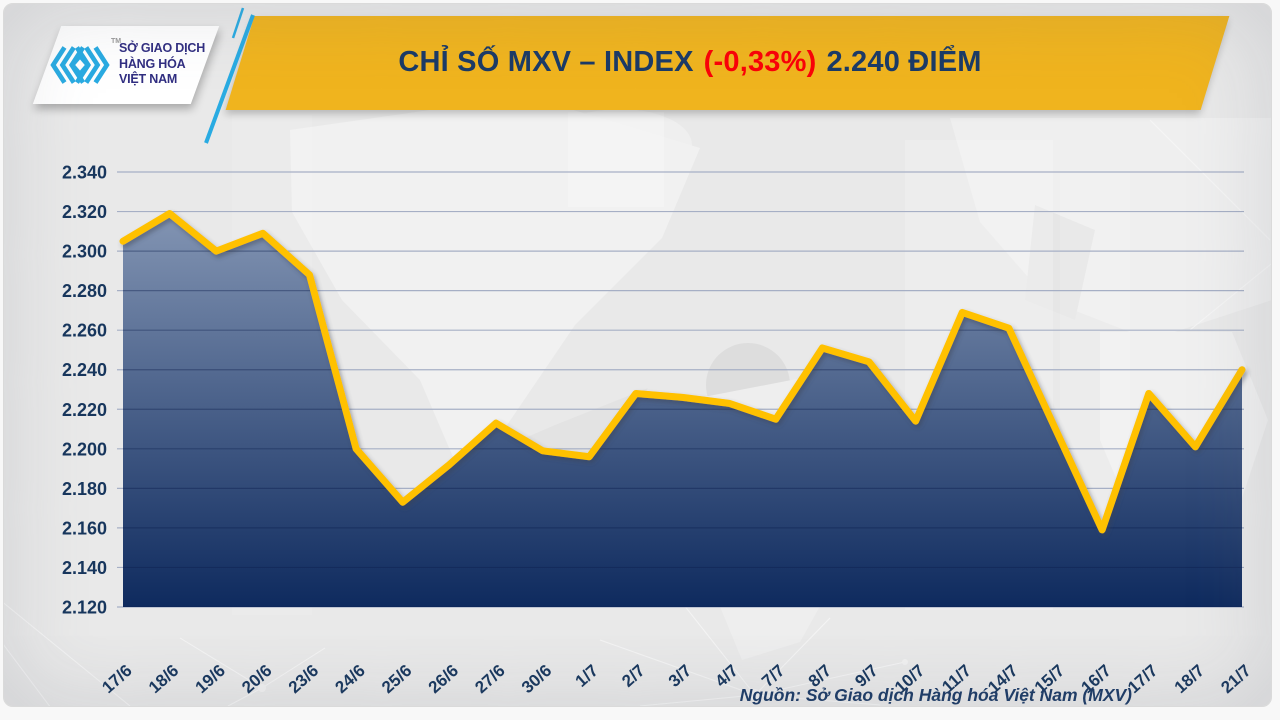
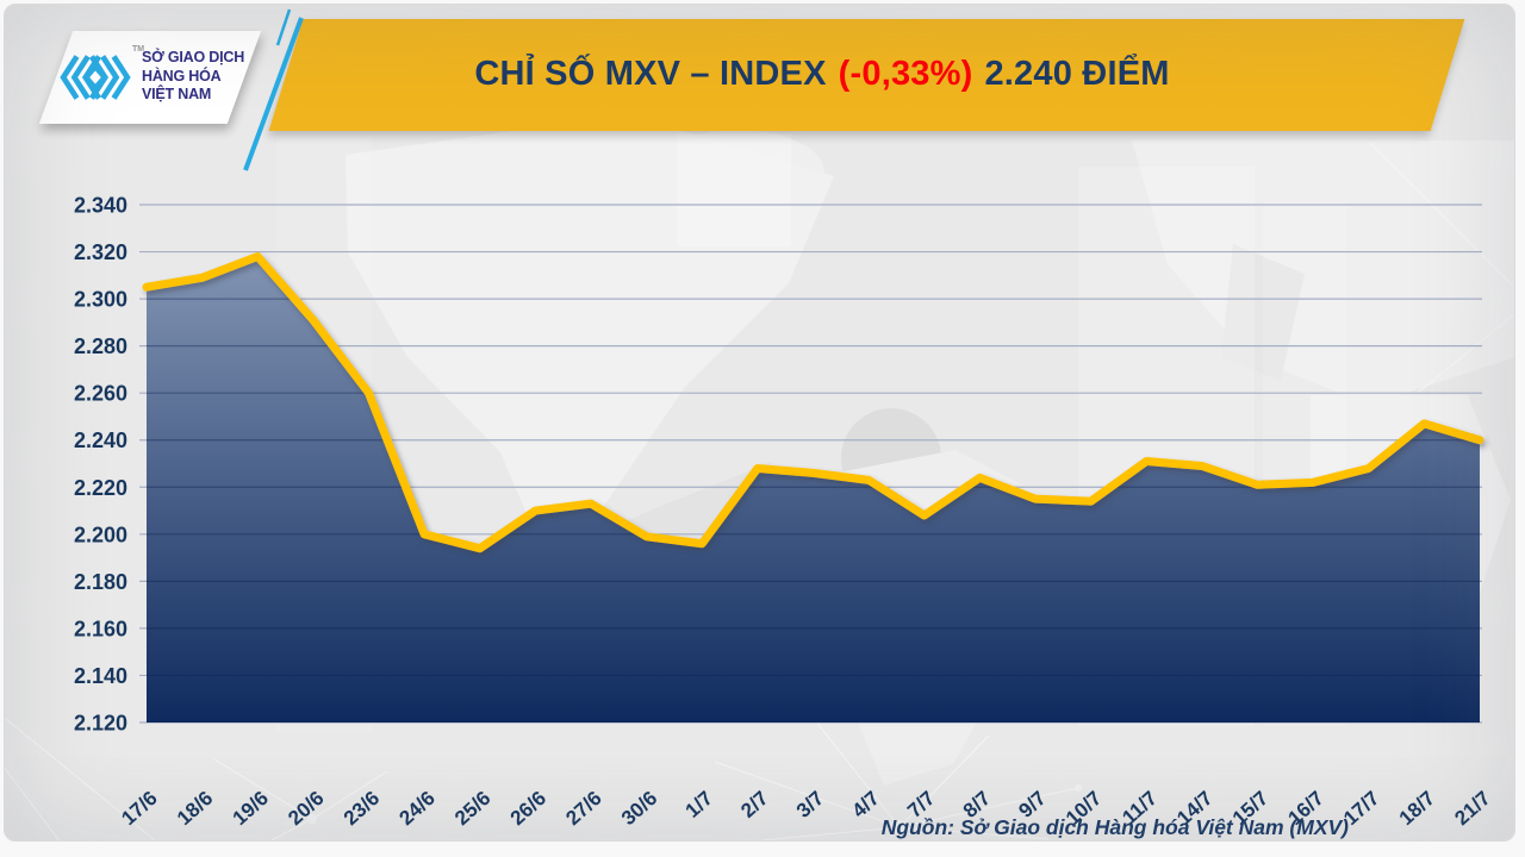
18/6: 2319 -> 2309
19/6: 2300 -> 2318
20/6: 2309 -> 2291
23/6: 2288 -> 2260
25/6: 2173 -> 2194
26/6: 2192 -> 2210
7/7: 2215 -> 2208
8/7: 2251 -> 2224
9/7: 2244 -> 2215
11/7: 2269 -> 2231
14/7: 2261 -> 2229
15/7: 2210 -> 2221
16/7: 2159 -> 2222
18/7: 2201 -> 2247
